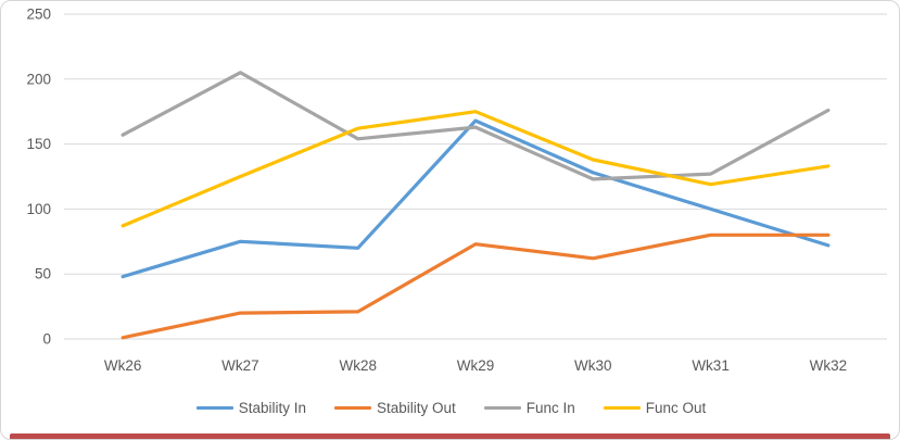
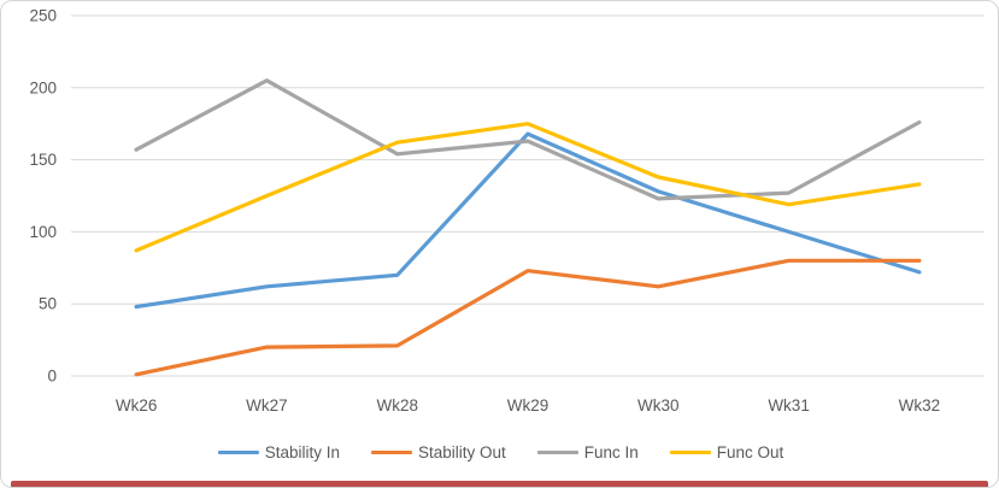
Stability In/Wk27: 75 -> 62
